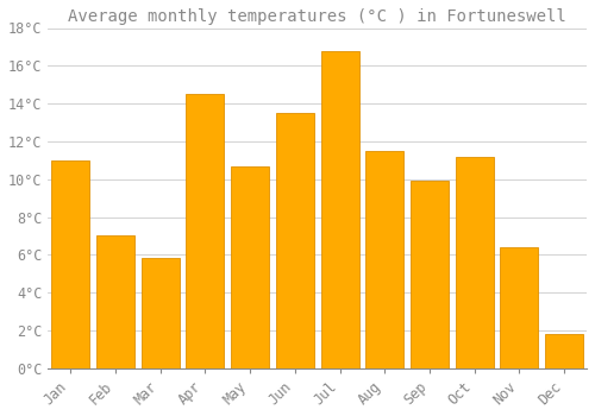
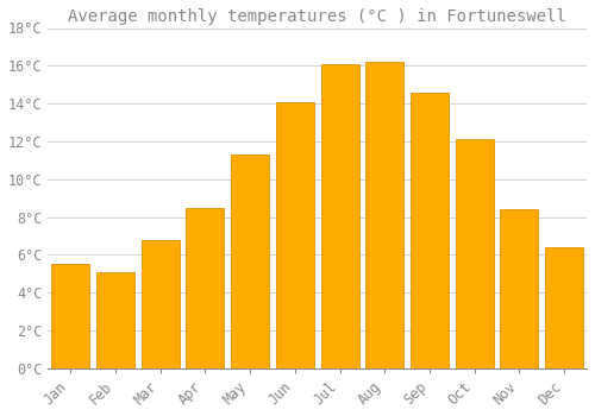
Jan: 11.0°C -> 5.5°C
Feb: 7.0°C -> 5.1°C
Mar: 5.8°C -> 6.8°C
Apr: 14.5°C -> 8.5°C
May: 10.7°C -> 11.3°C
Jun: 13.5°C -> 14.1°C
Jul: 16.8°C -> 16.1°C
Aug: 11.5°C -> 16.2°C
Sep: 9.9°C -> 14.6°C
Oct: 11.2°C -> 12.1°C
Nov: 6.4°C -> 8.4°C
Dec: 1.8°C -> 6.4°C
